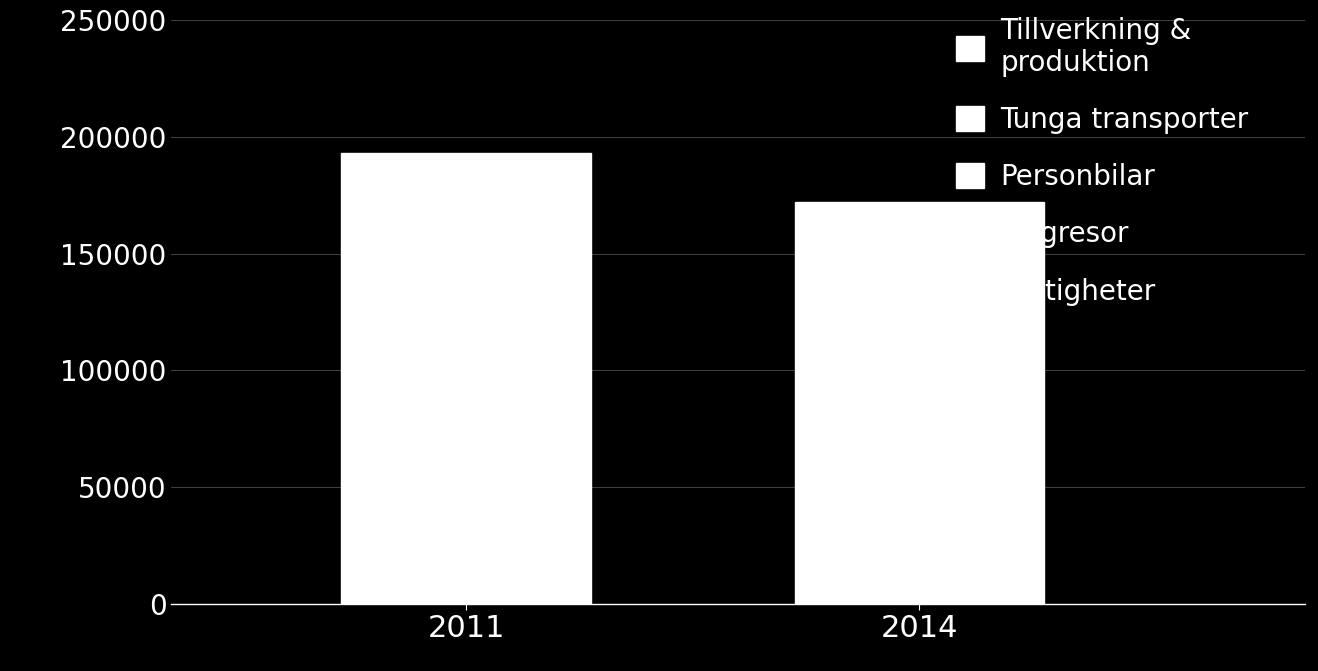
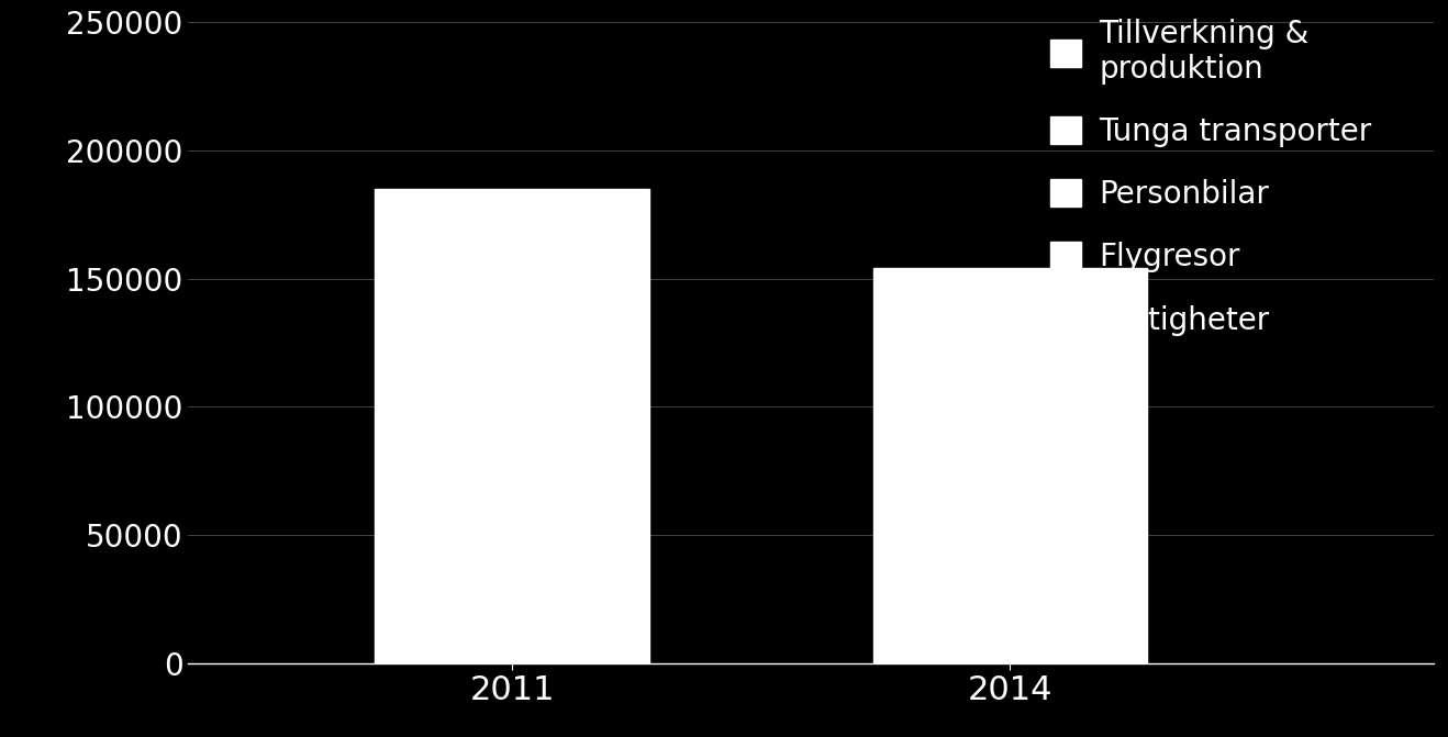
2011: 193000 -> 185000
2014: 172000 -> 154000
